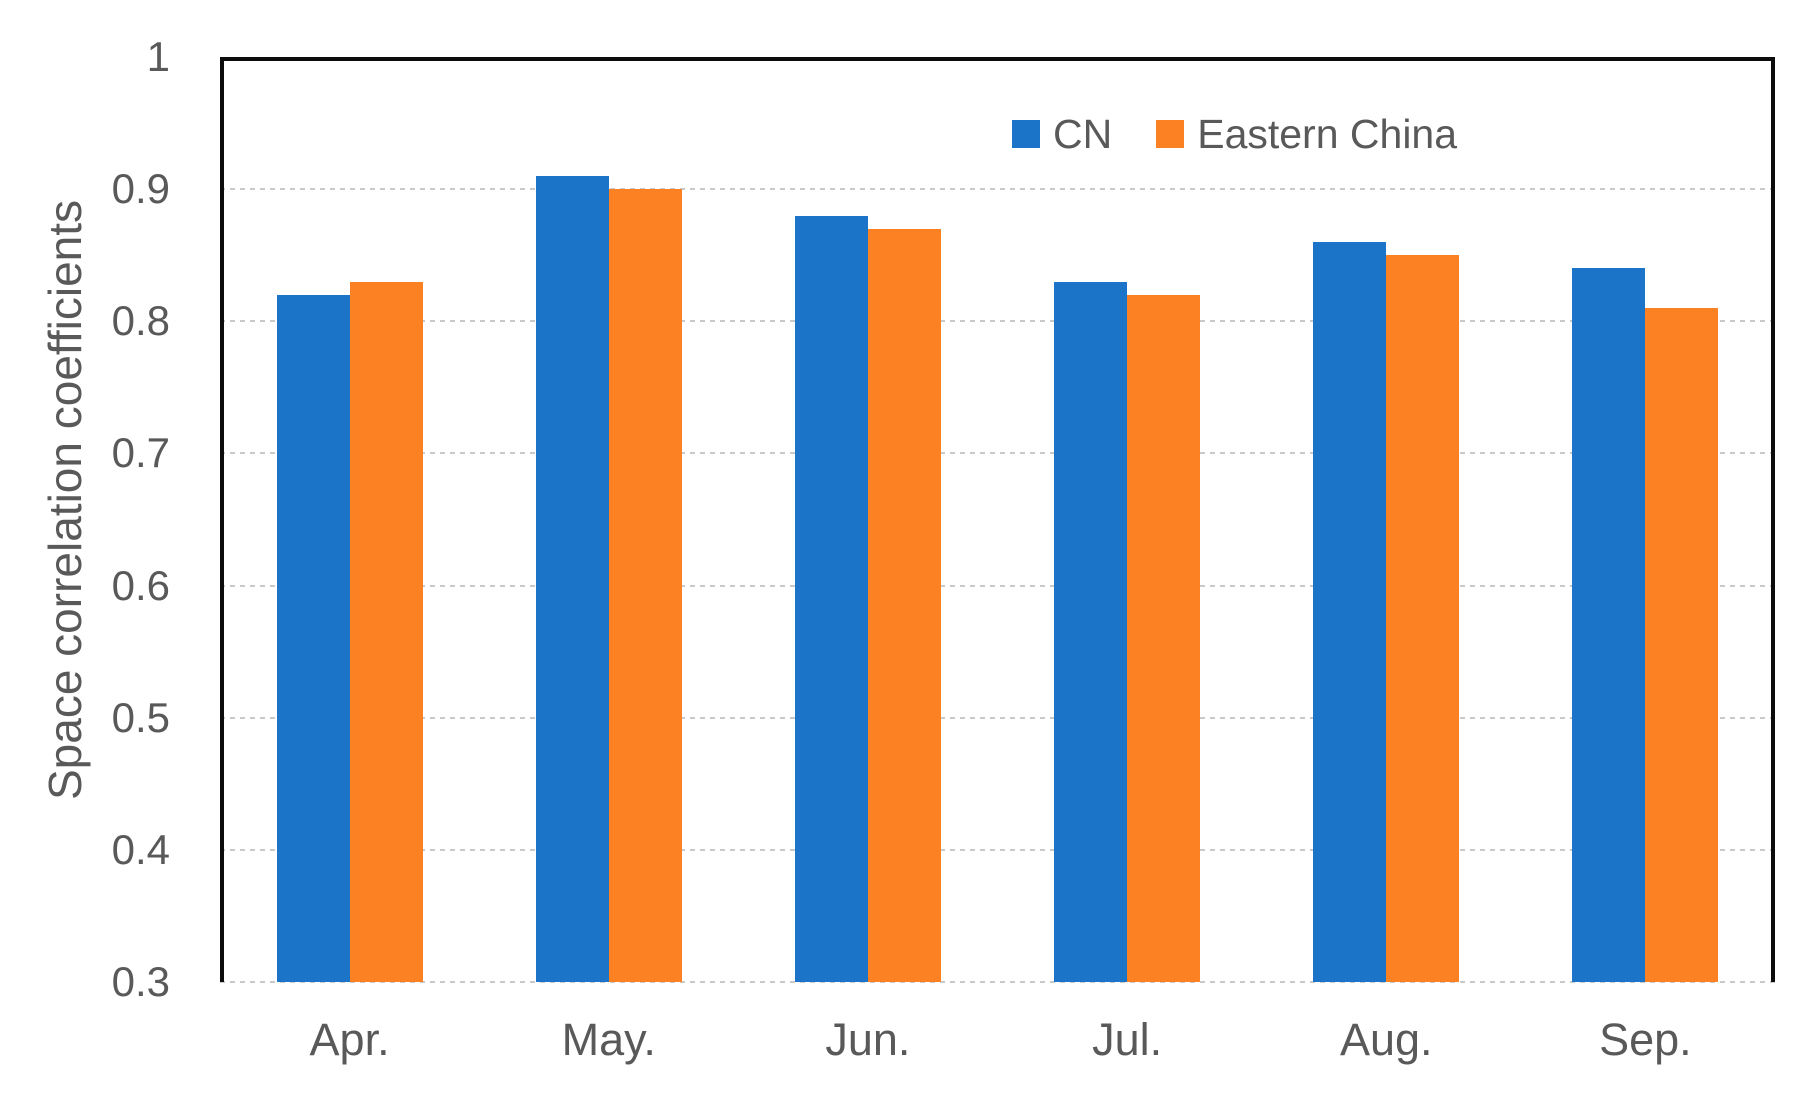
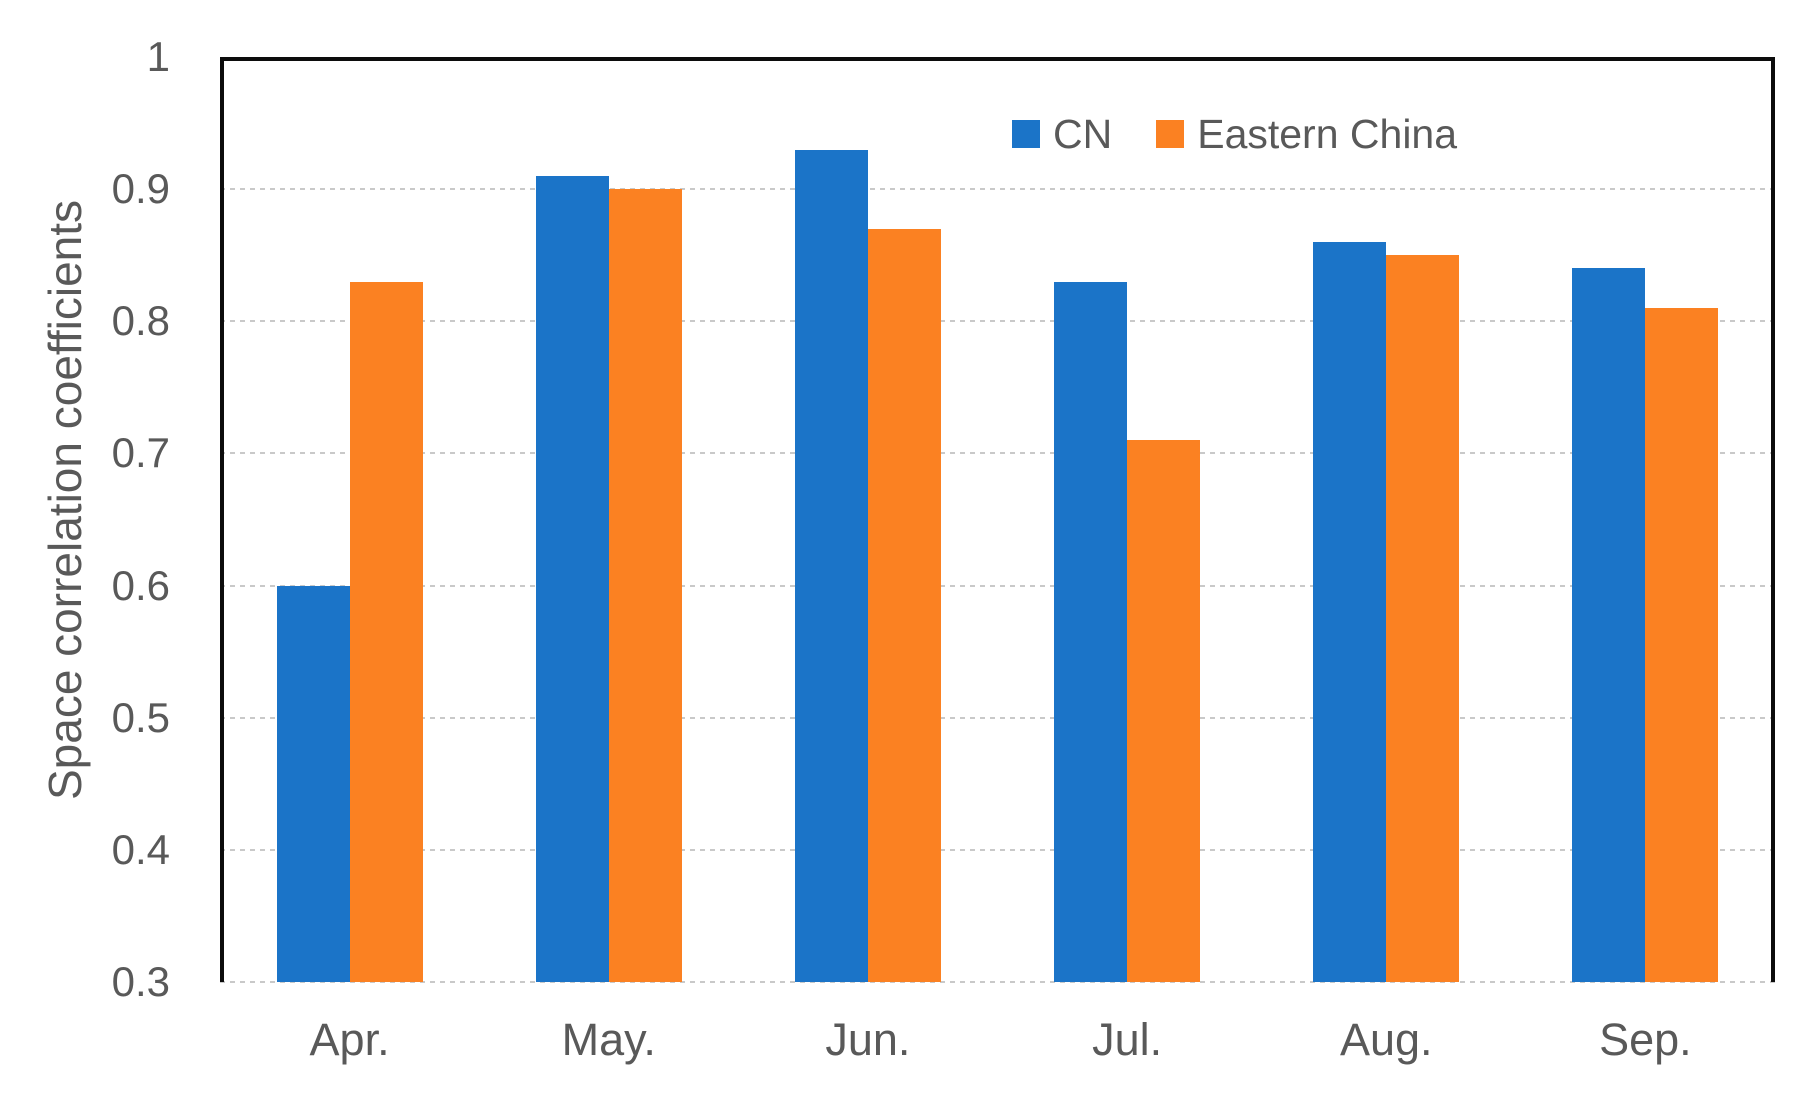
CN/Apr.: 0.82 -> 0.60
CN/Jun.: 0.88 -> 0.93
Eastern China/Jul.: 0.82 -> 0.71
